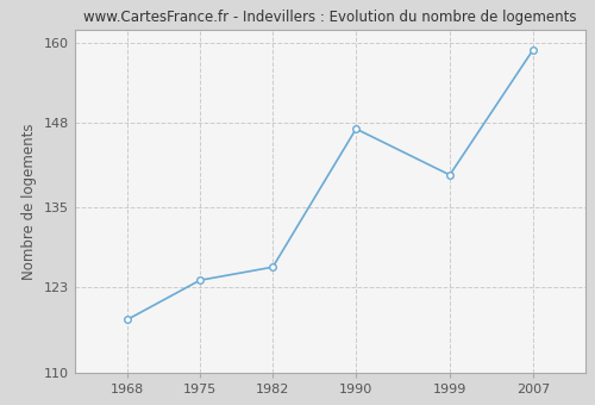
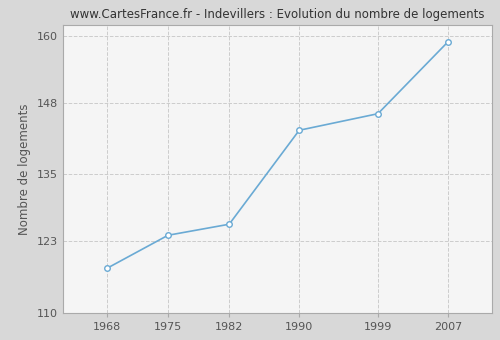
1990: 147 -> 143
1999: 140 -> 146
